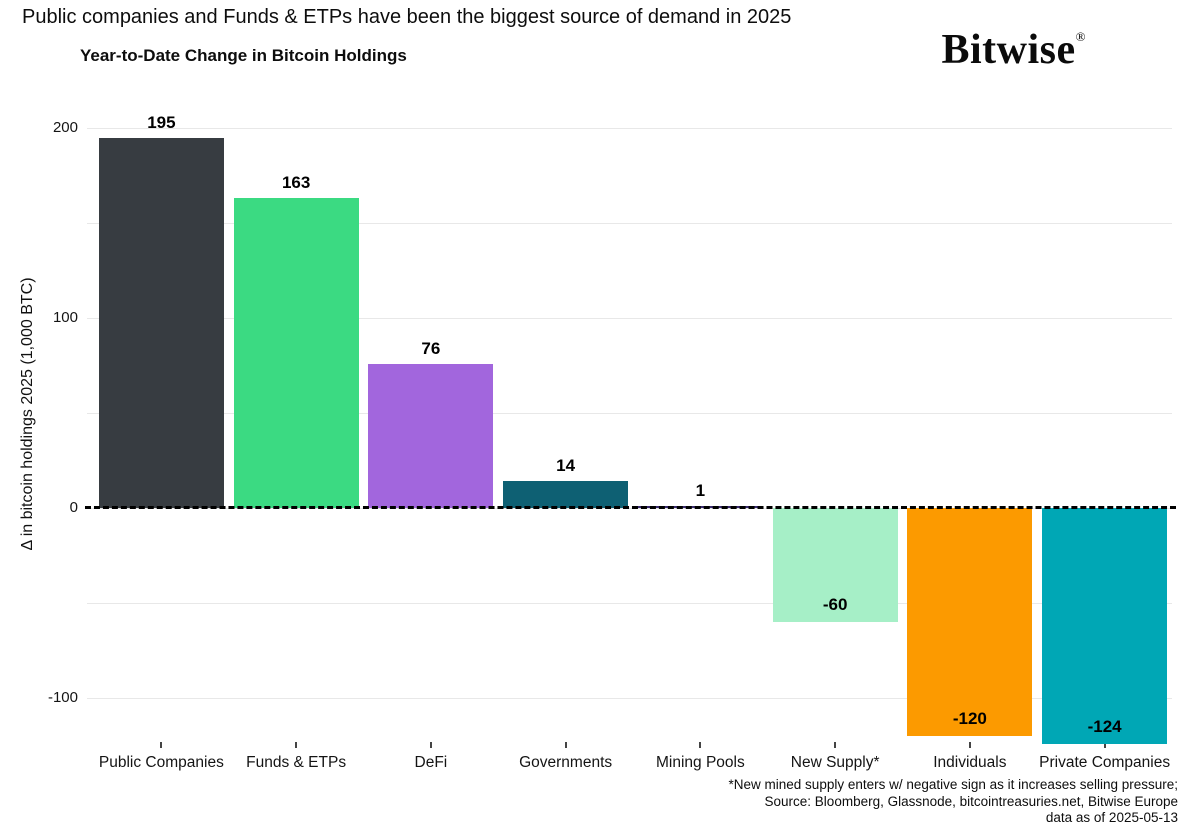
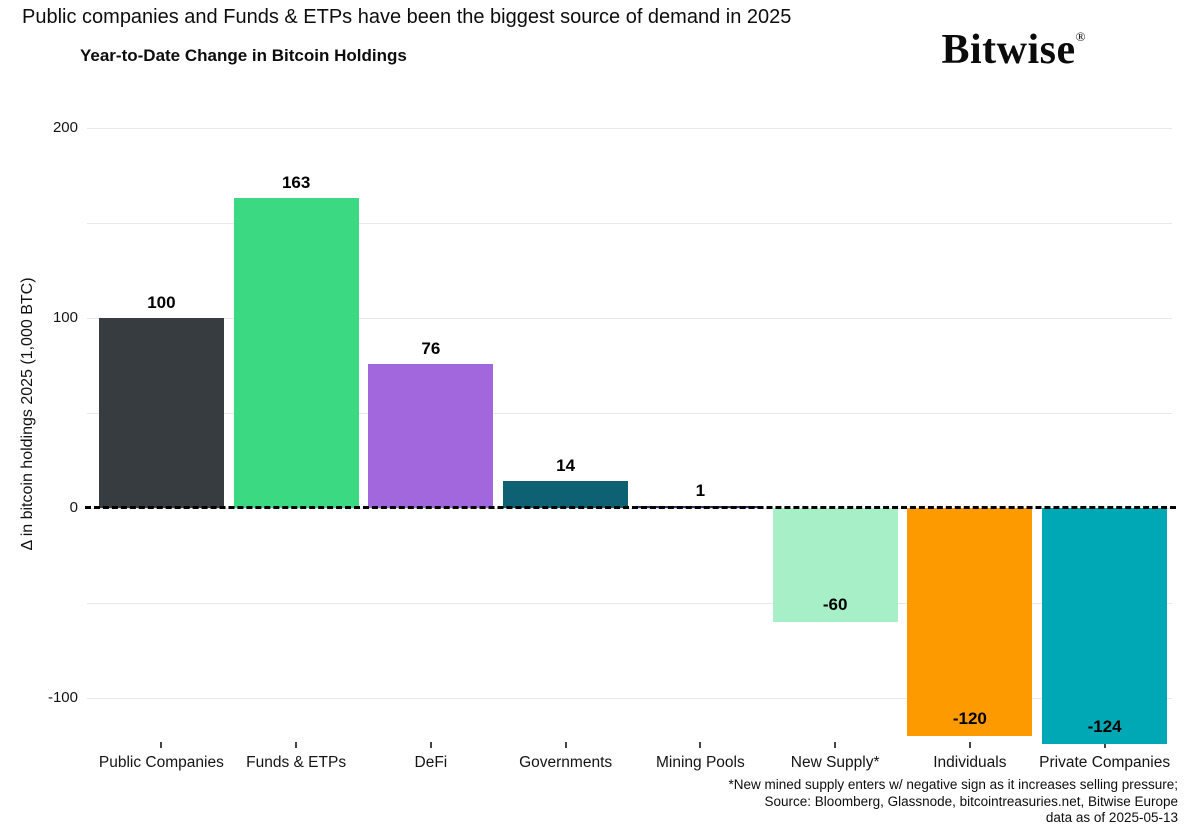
Public Companies: 195 -> 100
